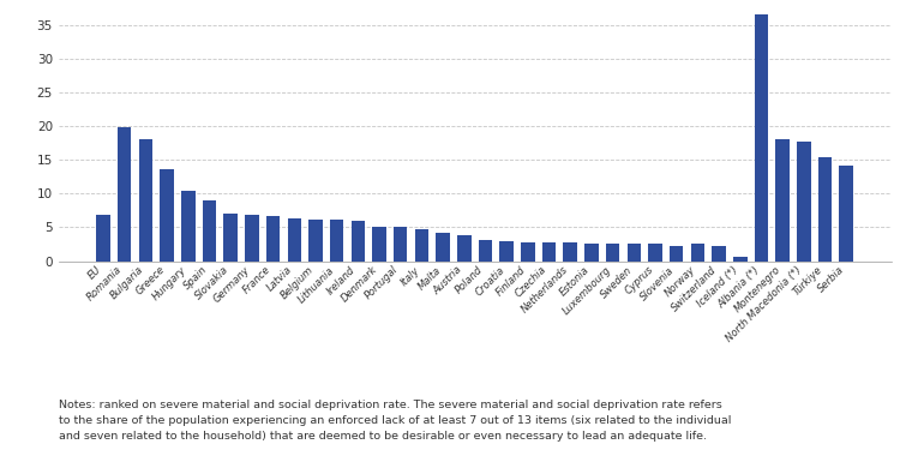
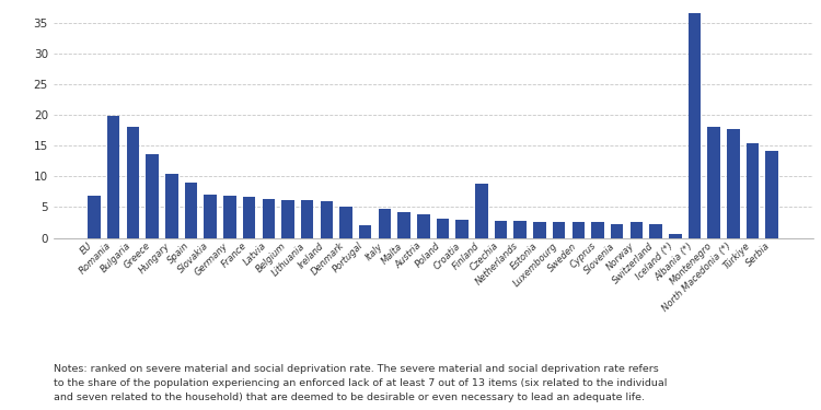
Portugal: 5.0 -> 2.0
Finland: 2.8 -> 8.8
